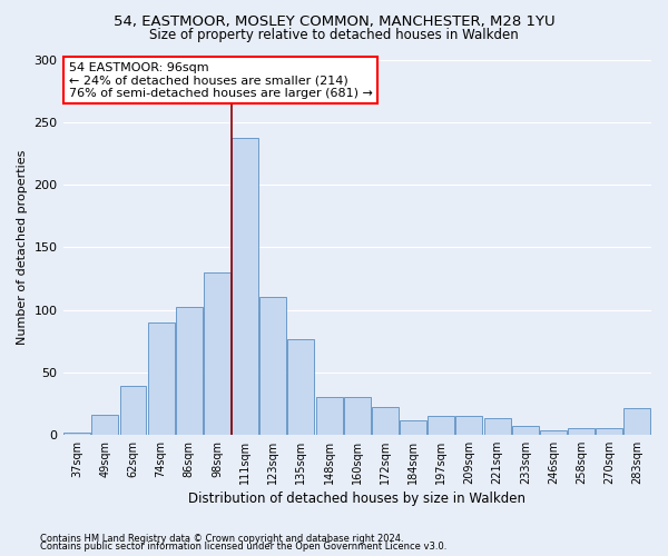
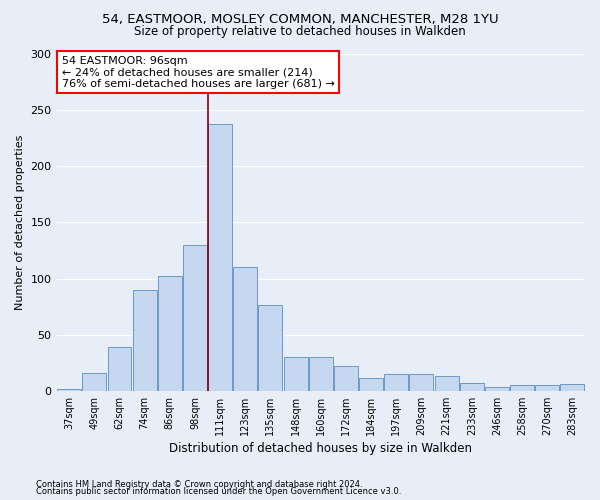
283sqm: 21 -> 6
